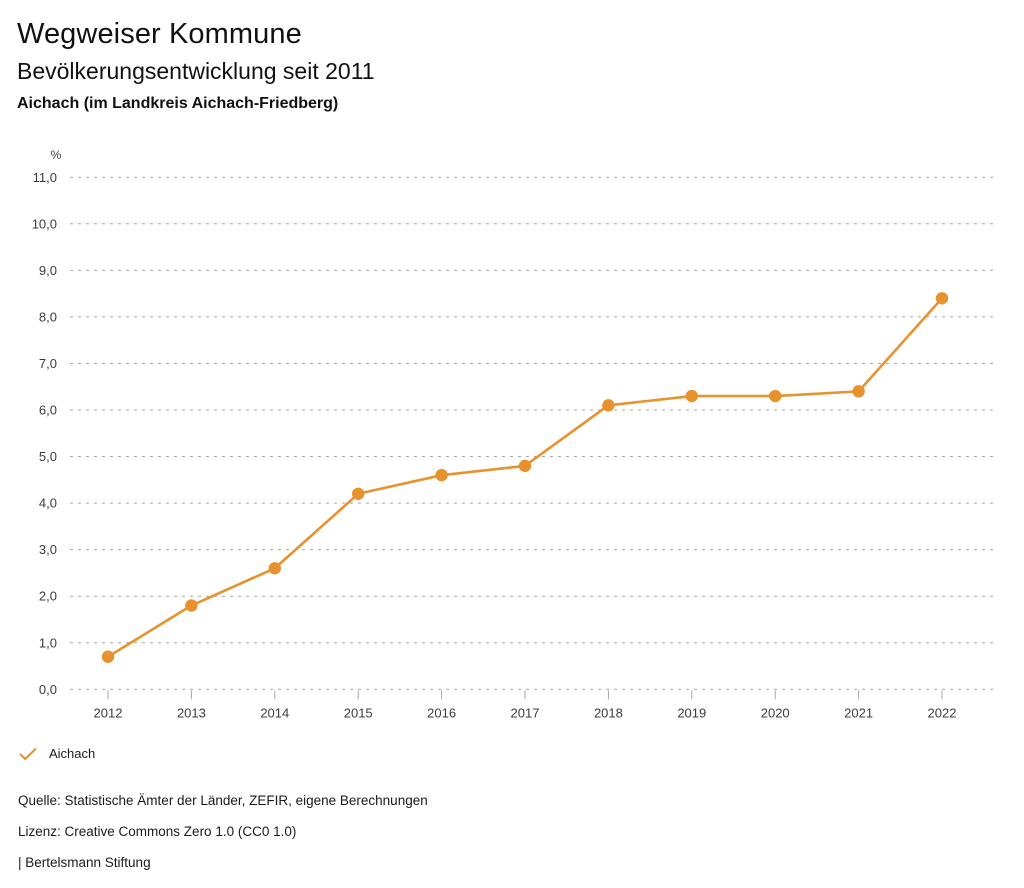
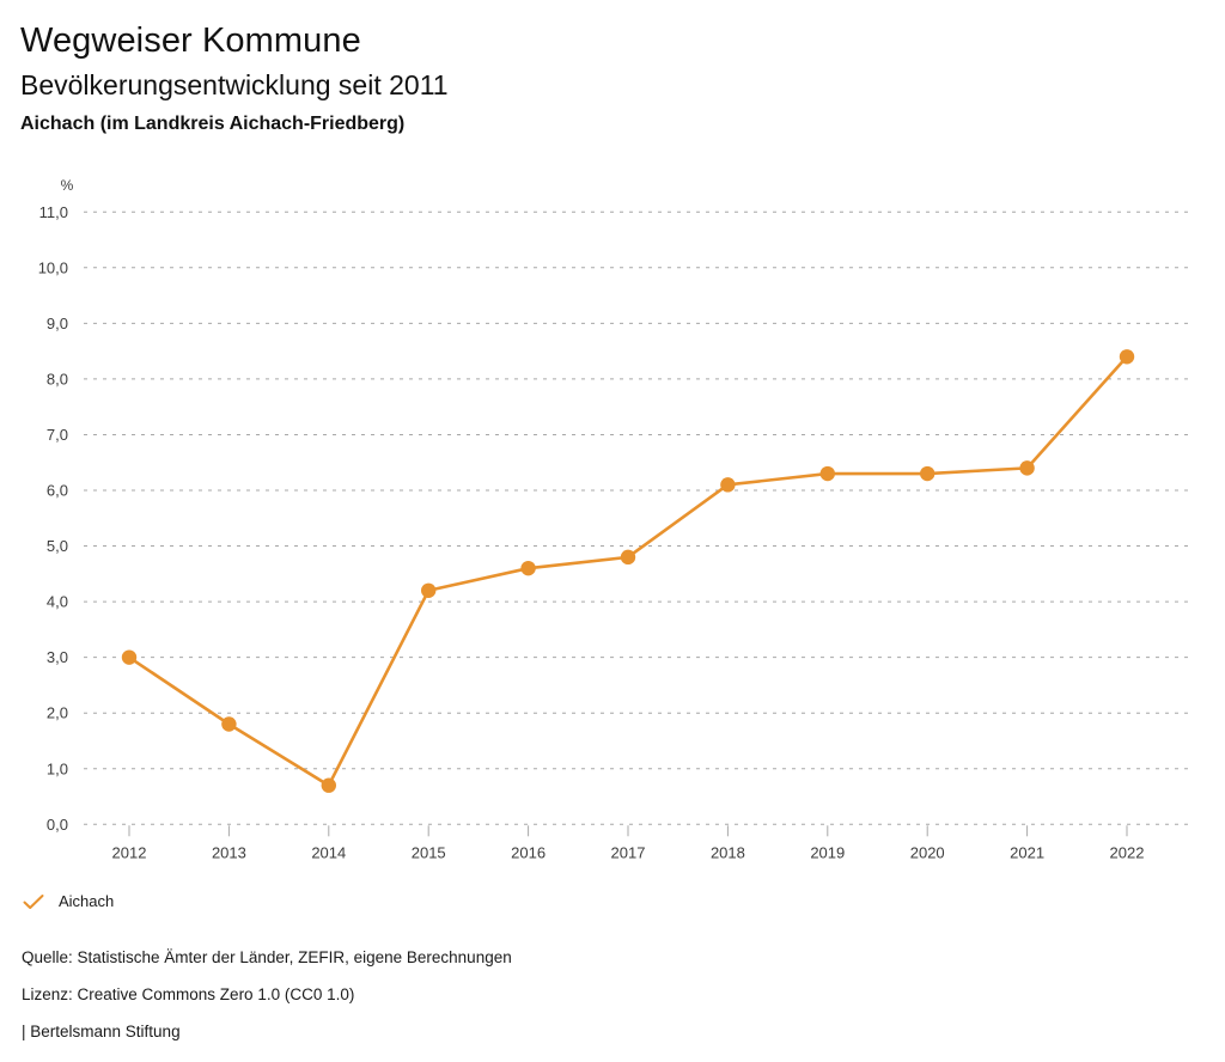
2012: 0,7 -> 3,0
2014: 2,6 -> 0,7
